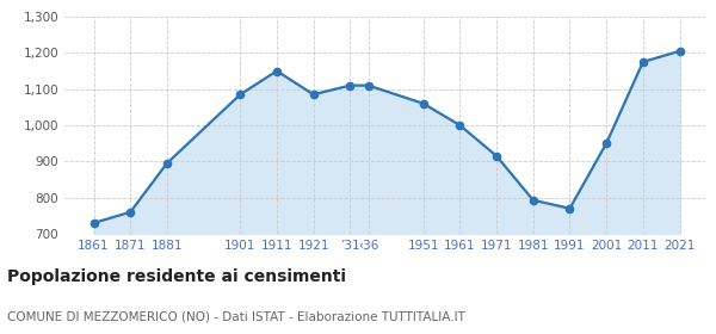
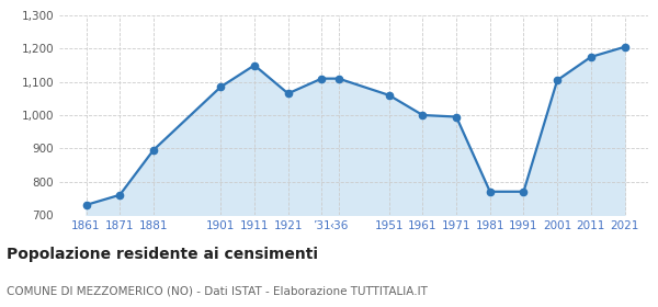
1921: 1,085 -> 1,065
1971: 915 -> 995
1981: 793 -> 770
2001: 950 -> 1,105
